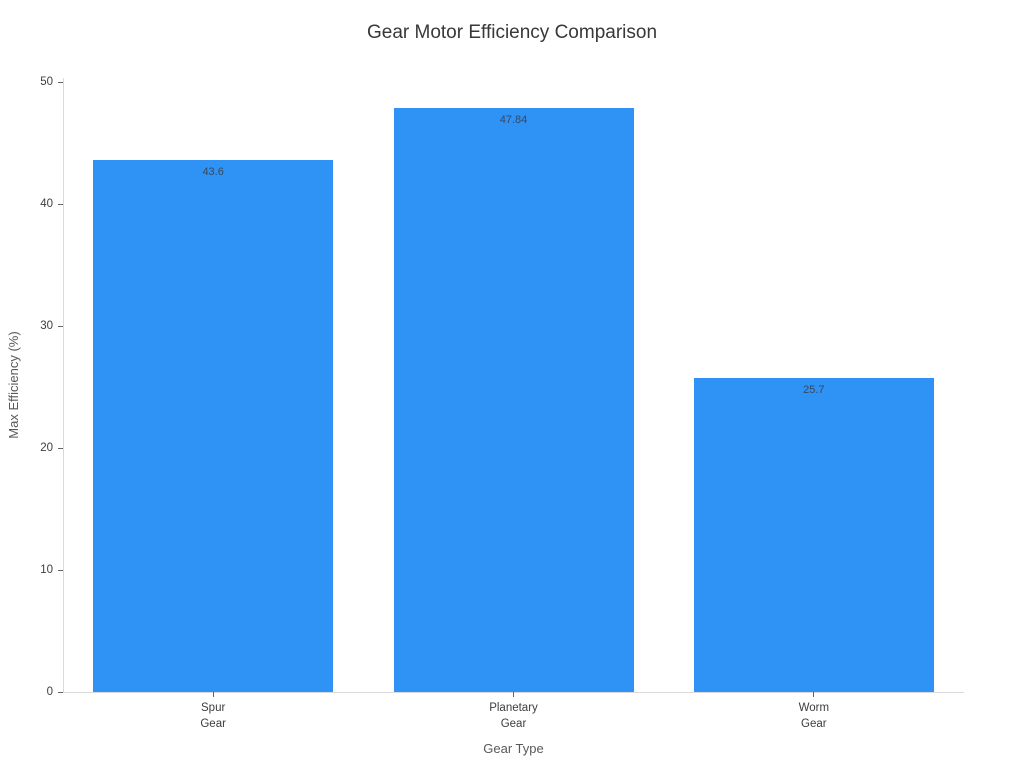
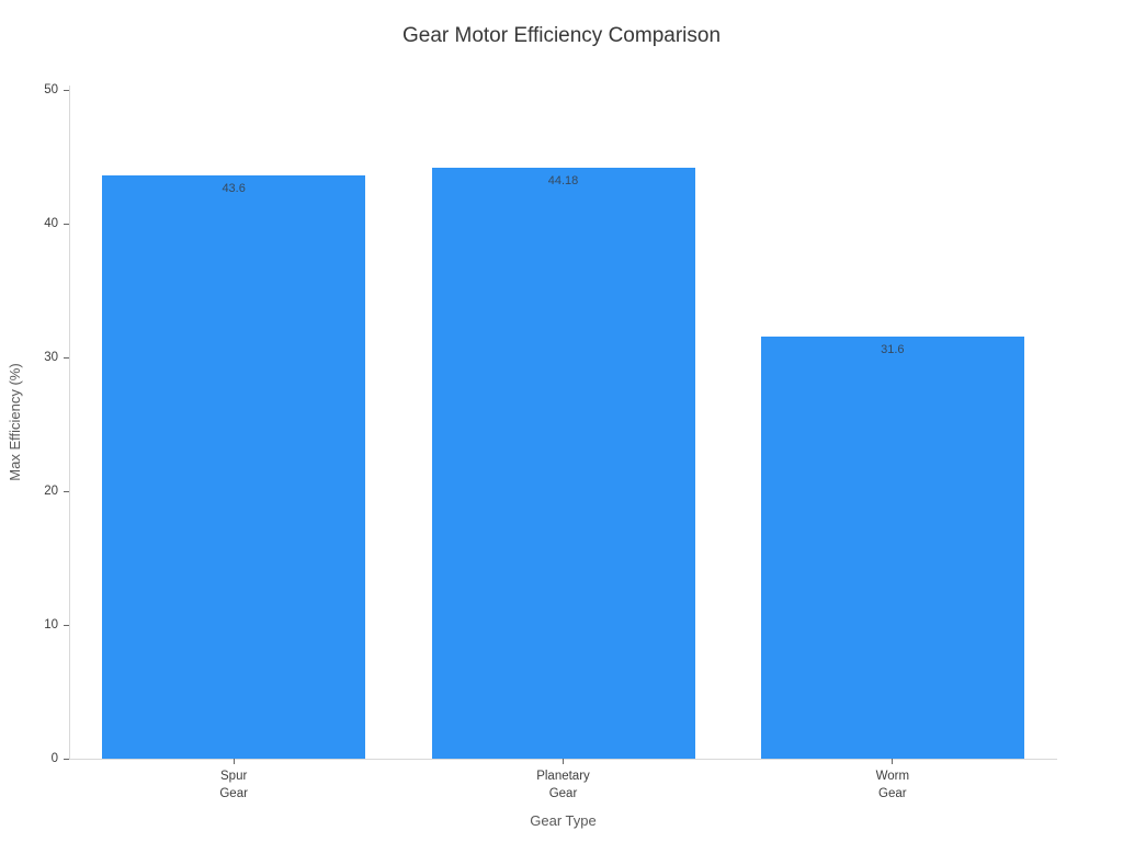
Planetary Gear: 47.84 -> 44.18
Worm Gear: 25.7 -> 31.6
